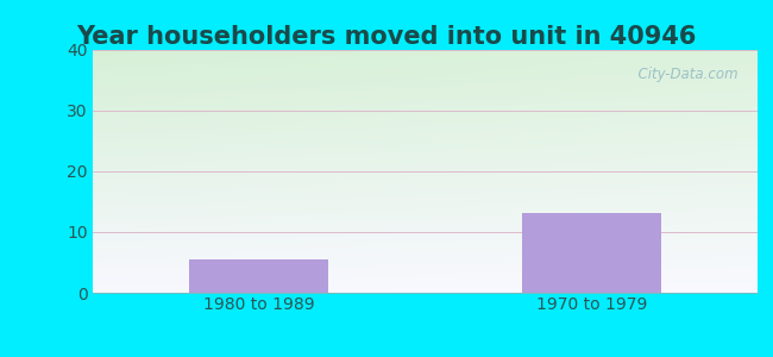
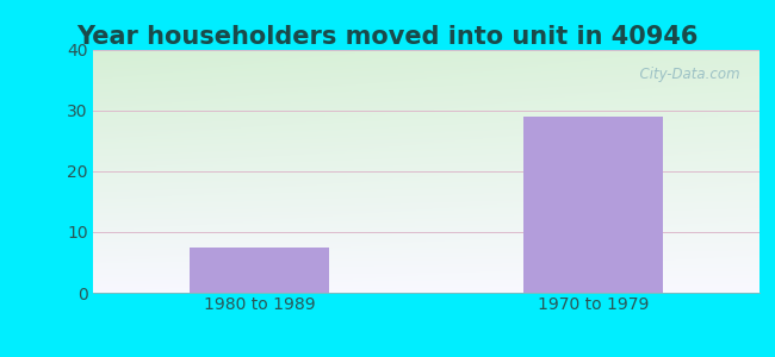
1980 to 1989: 5.4 -> 7.5
1970 to 1979: 13.2 -> 29.0
